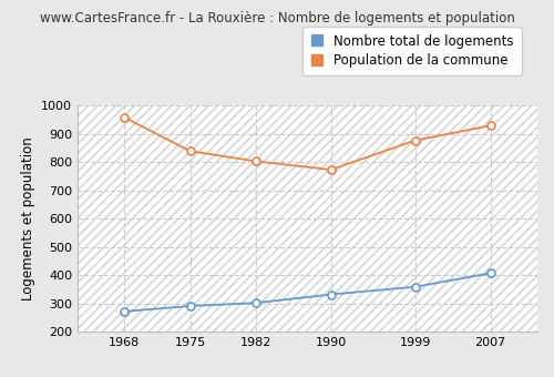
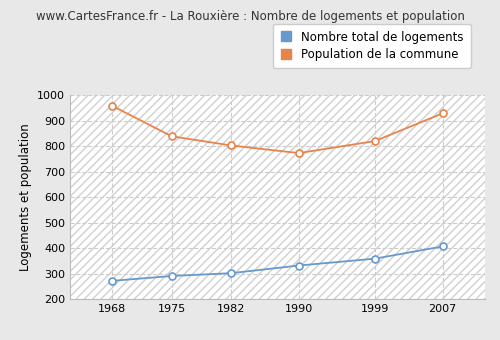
Population de la commune/1999: 877 -> 820
